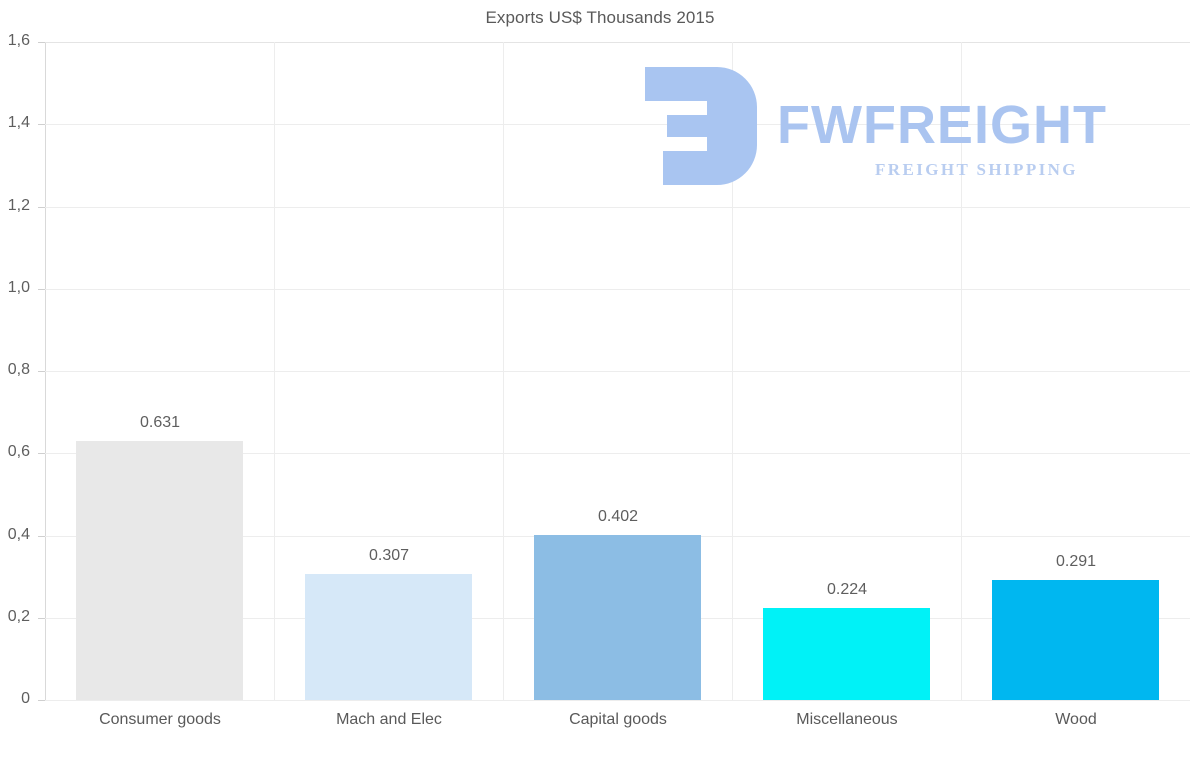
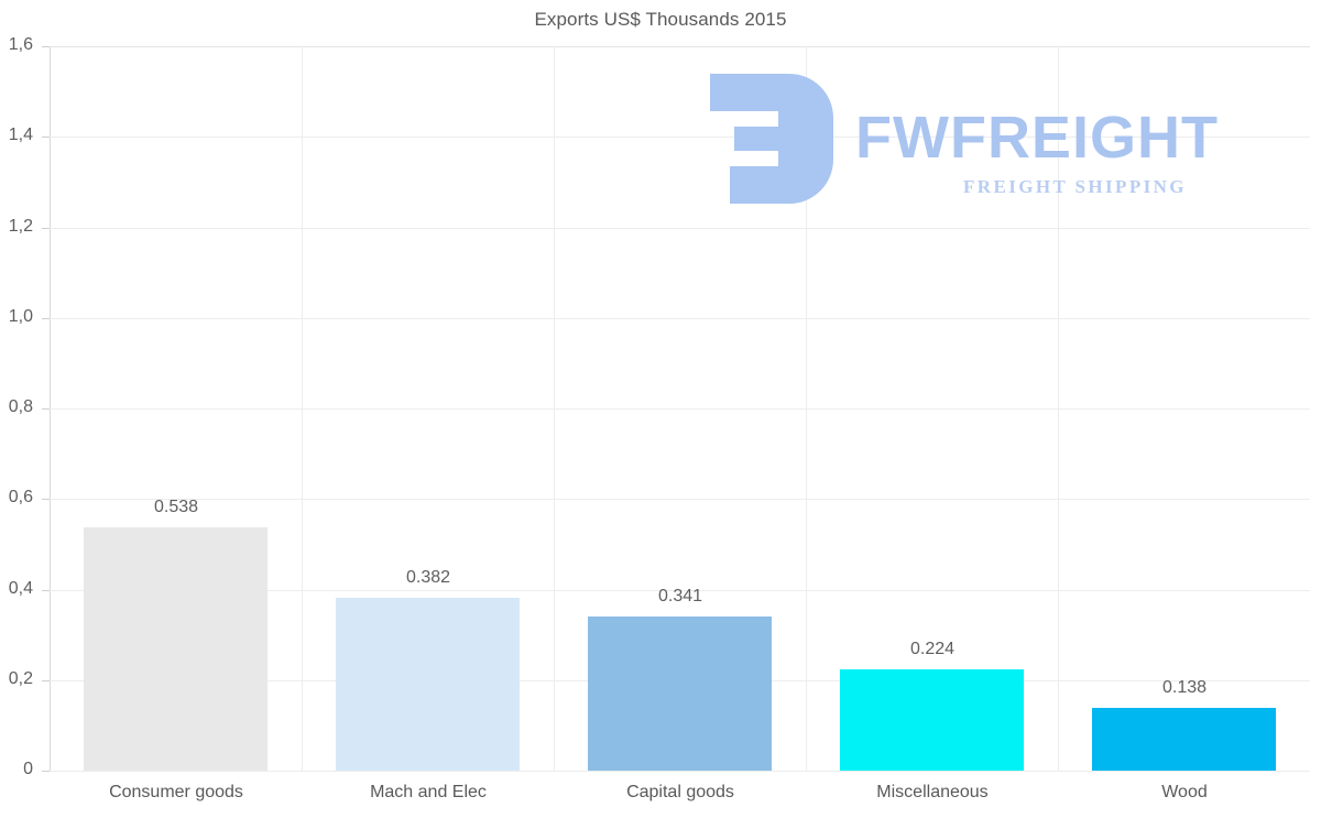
Consumer goods: 0.631 -> 0.538
Mach and Elec: 0.307 -> 0.382
Capital goods: 0.402 -> 0.341
Wood: 0.291 -> 0.138
